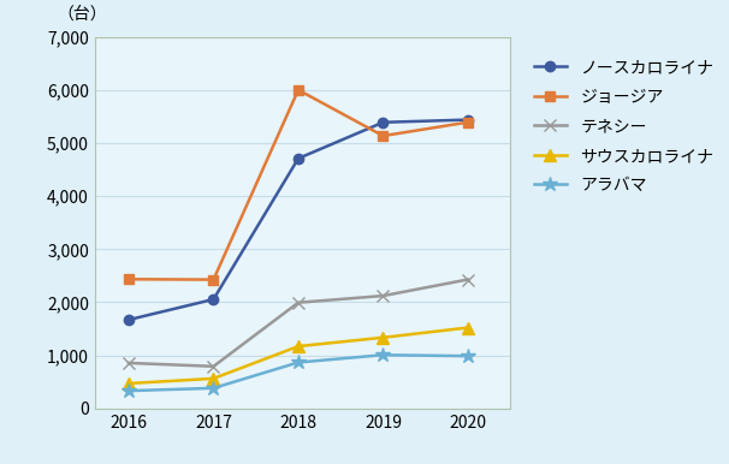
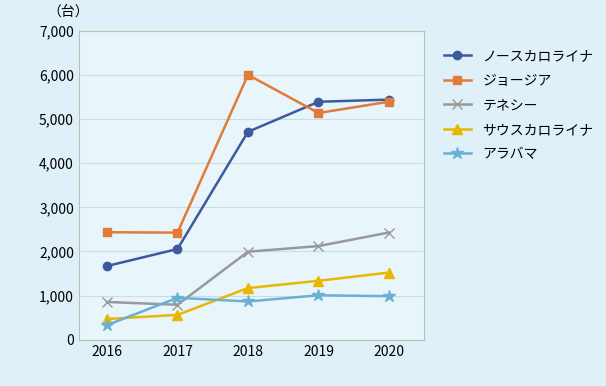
アラバマ/2017: 380 -> 950
